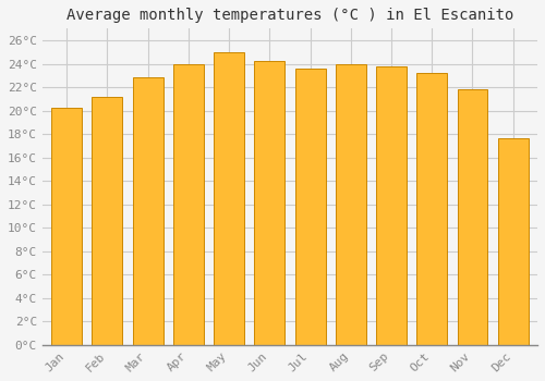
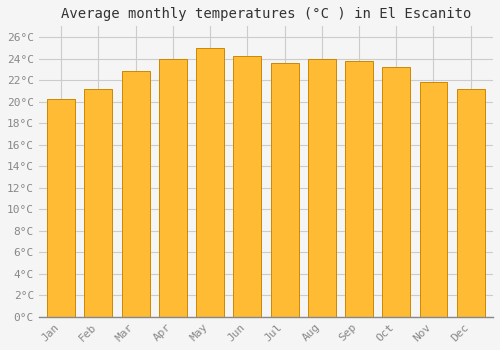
Dec: 17.6°C -> 21.2°C
